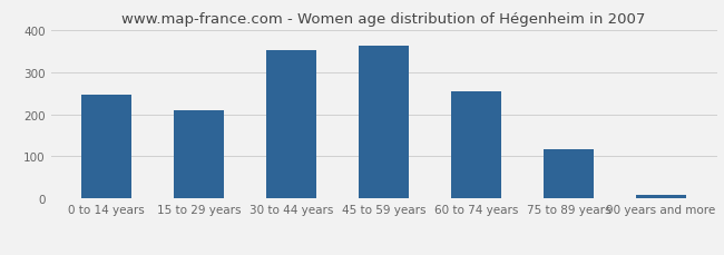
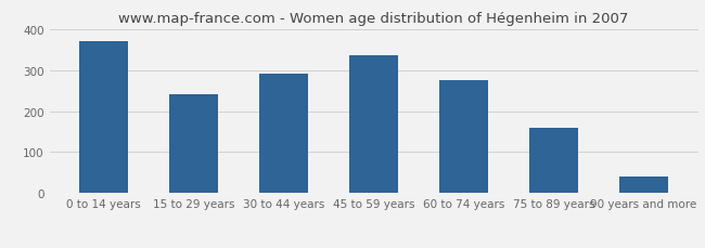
0 to 14 years: 247 -> 370
15 to 29 years: 209 -> 240
30 to 44 years: 352 -> 290
45 to 59 years: 362 -> 335
60 to 74 years: 255 -> 275
75 to 89 years: 116 -> 160
90 years and more: 10 -> 40
